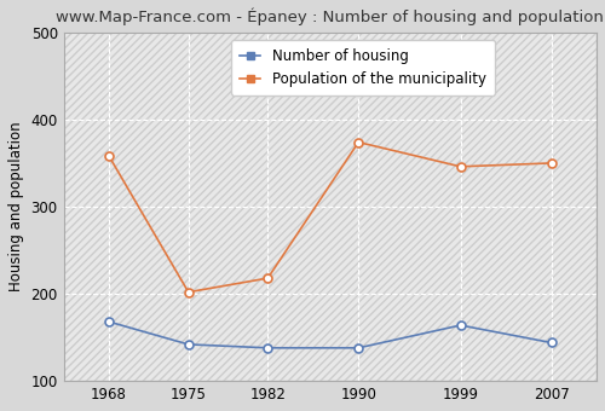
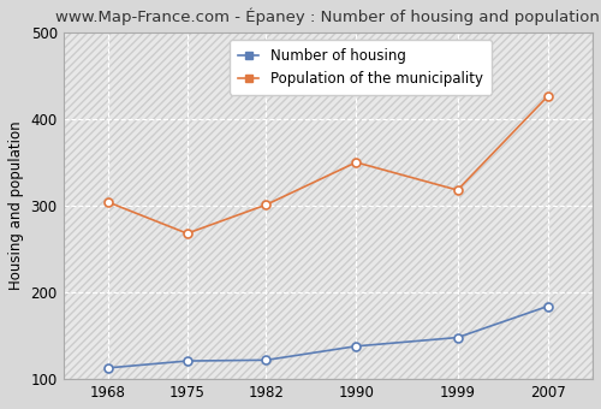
Number of housing/1968: 168 -> 113
Population of the municipality/1968: 358 -> 304
Number of housing/1975: 142 -> 121
Population of the municipality/1975: 202 -> 268
Number of housing/1982: 138 -> 122
Population of the municipality/1982: 218 -> 301
Population of the municipality/1990: 374 -> 350
Number of housing/1999: 164 -> 148
Population of the municipality/1999: 346 -> 318
Number of housing/2007: 144 -> 184
Population of the municipality/2007: 350 -> 426
